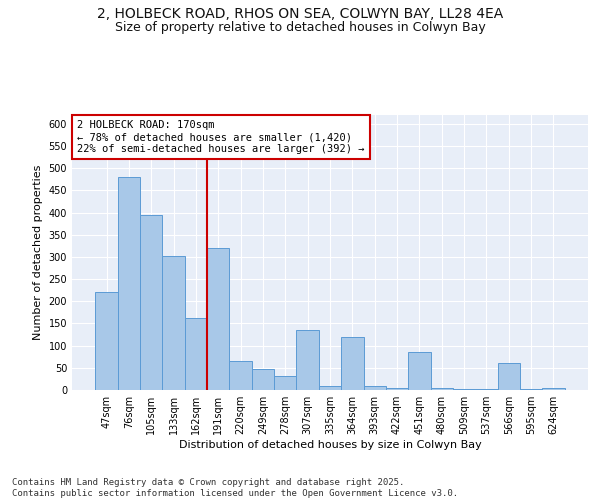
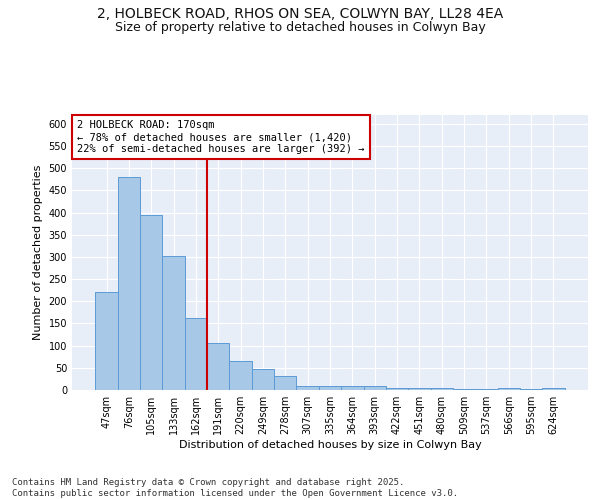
191sqm: 320 -> 105
307sqm: 135 -> 10
364sqm: 120 -> 10
451sqm: 85 -> 5
566sqm: 60 -> 5
